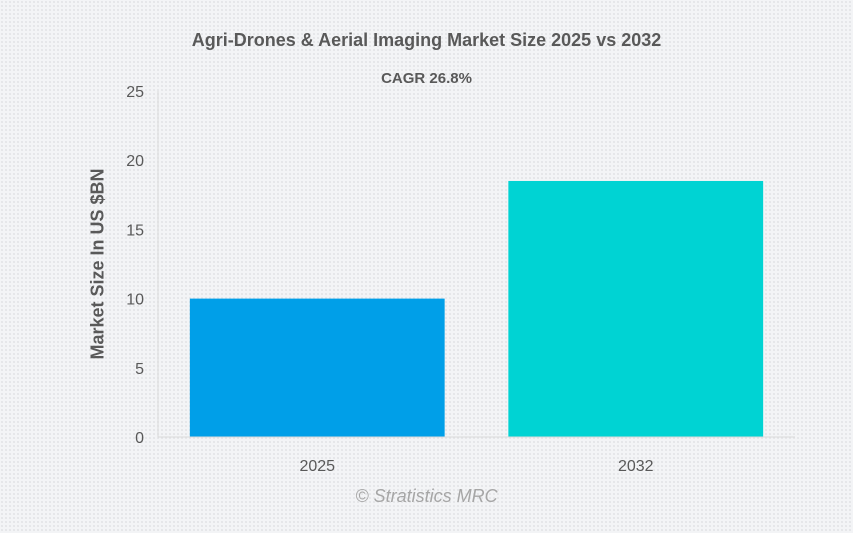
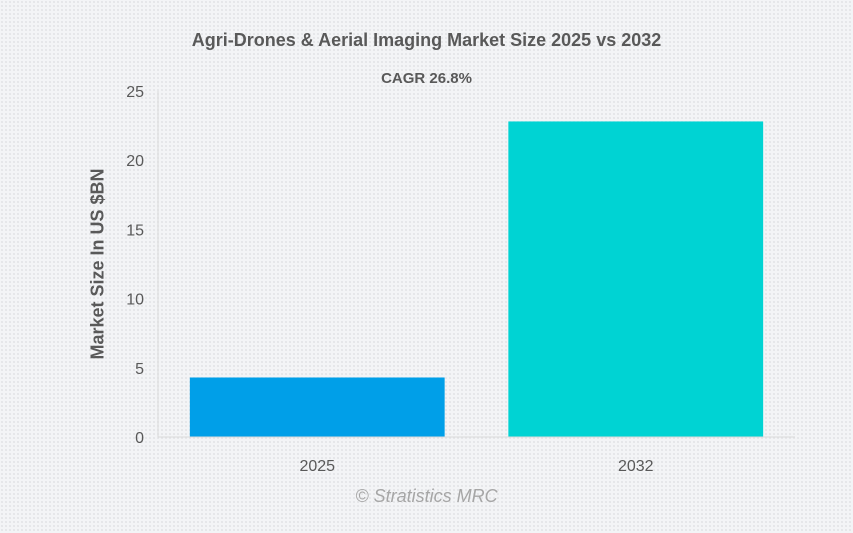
2025: 10.0 -> 4.3
2032: 18.5 -> 22.8
